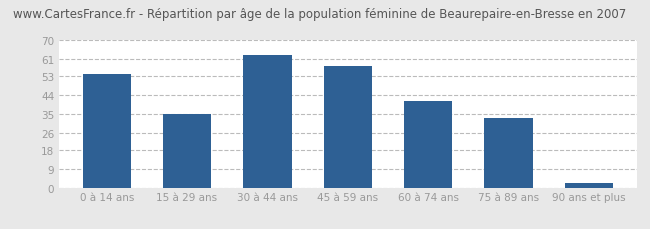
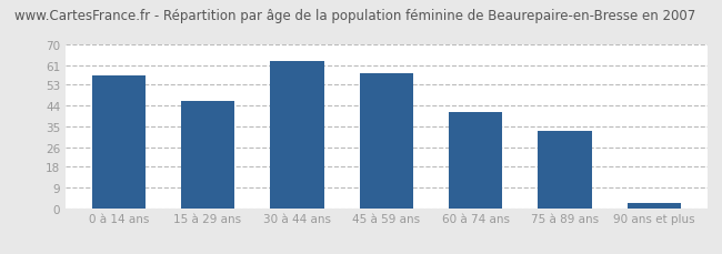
0 à 14 ans: 54 -> 57
15 à 29 ans: 35 -> 46
